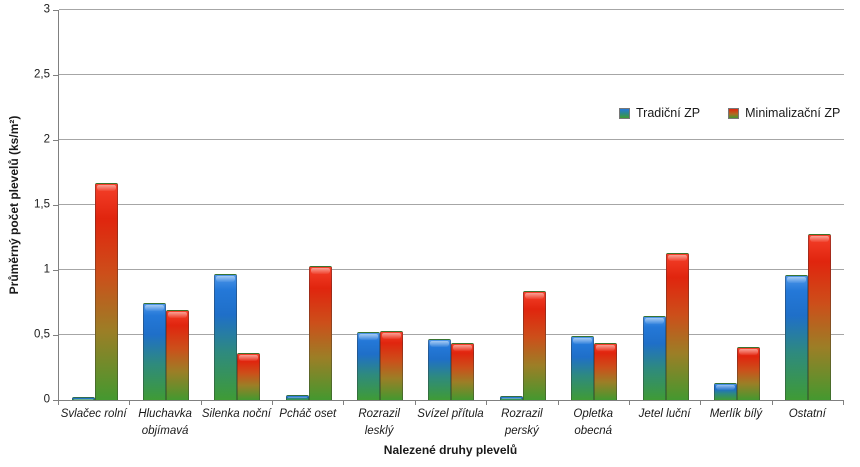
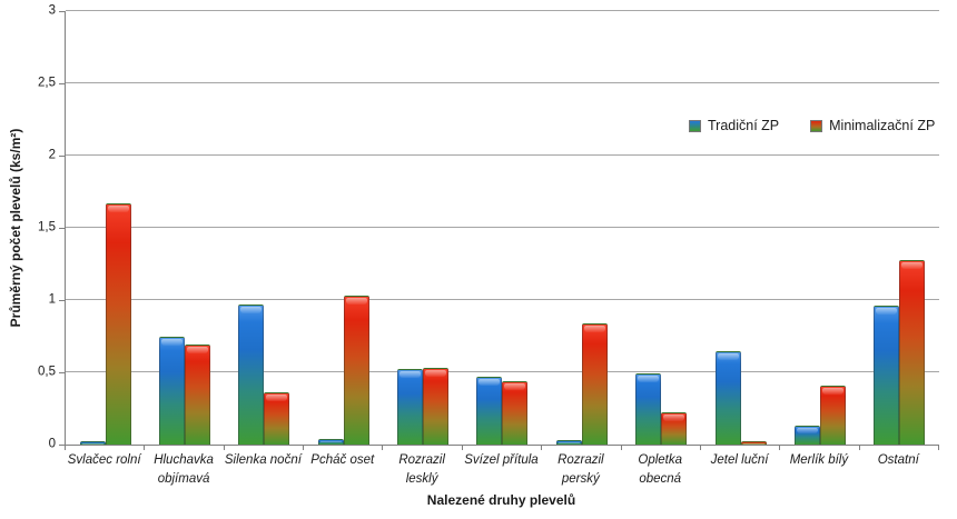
Minimalizační ZP/Opletka obecná: 0.44 -> 0.22
Minimalizační ZP/Jetel luční: 1.13 -> 0.02
